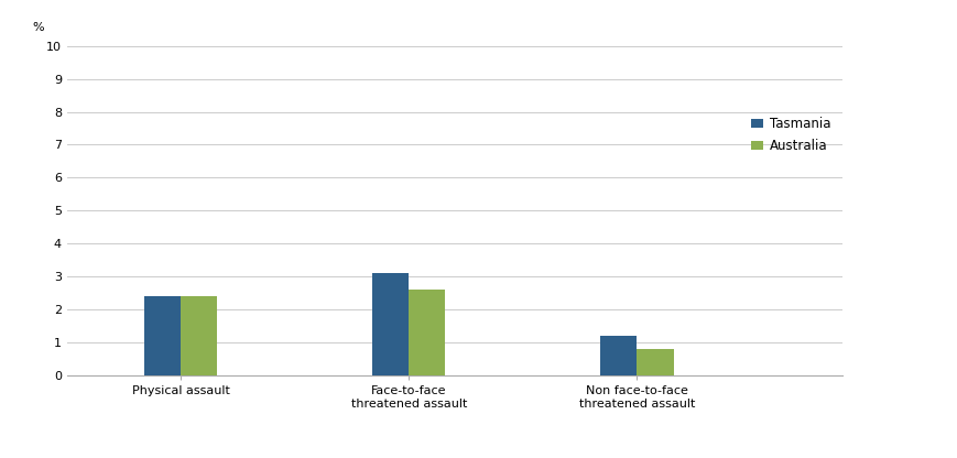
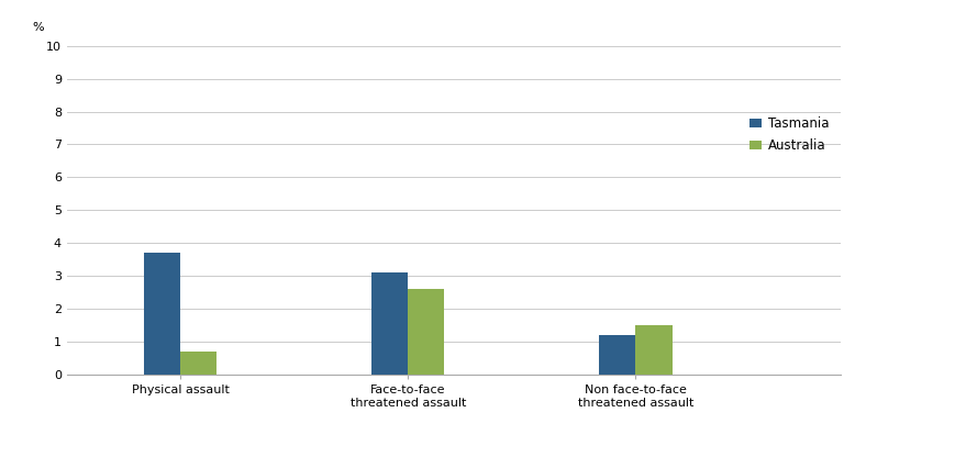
Tasmania/Physical assault: 2.4 -> 3.7
Australia/Physical assault: 2.4 -> 0.7
Australia/Non face-to-face threatened assault: 0.8 -> 1.5
